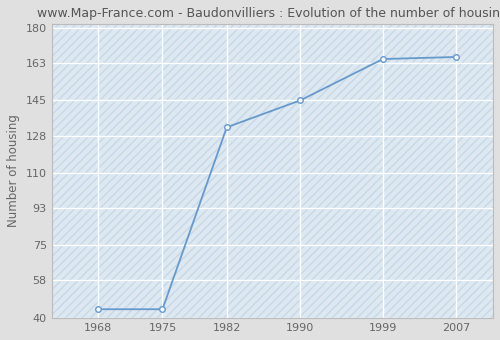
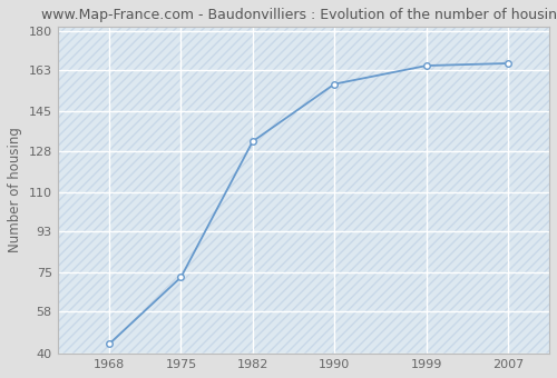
1975: 44 -> 73
1990: 145 -> 157
